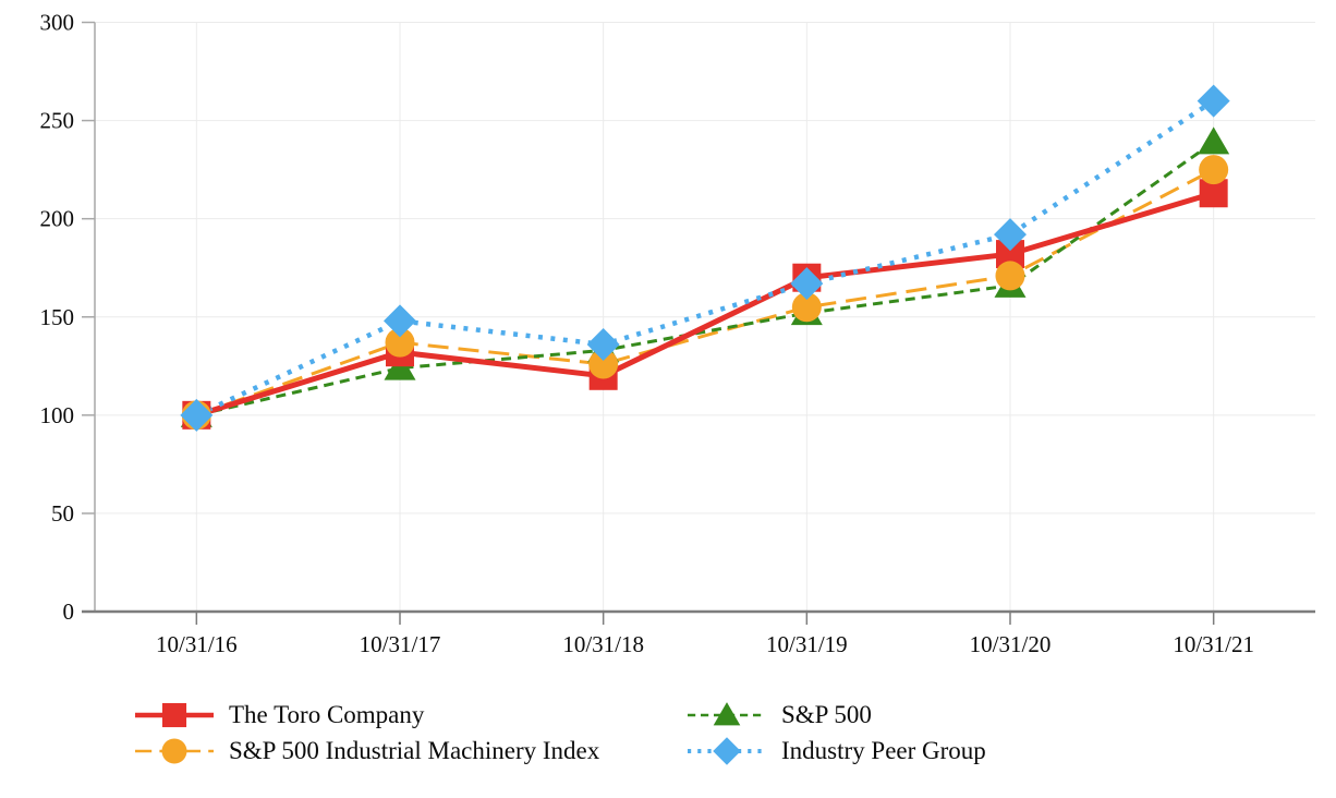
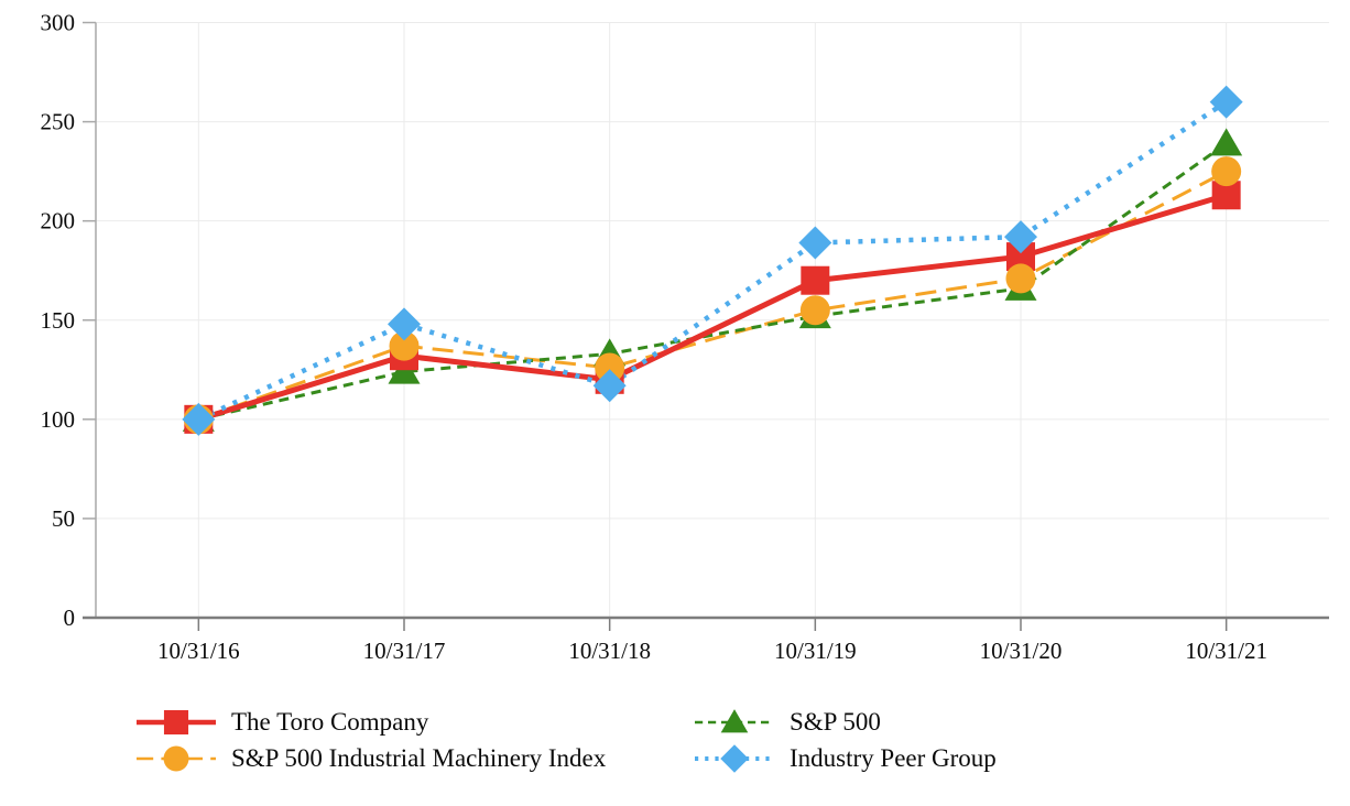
Industry Peer Group/10/31/18: 136 -> 117
Industry Peer Group/10/31/19: 167 -> 189
